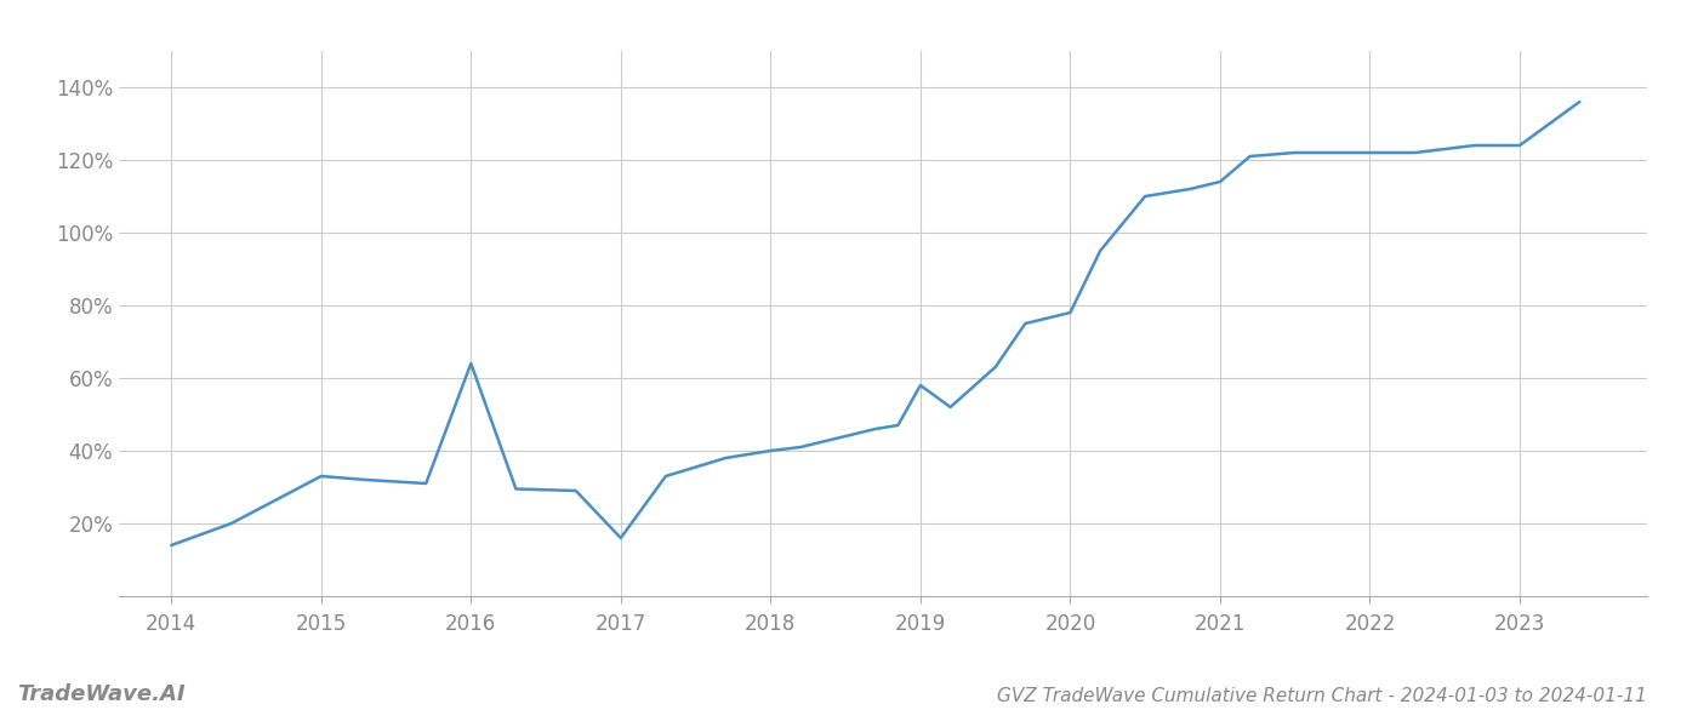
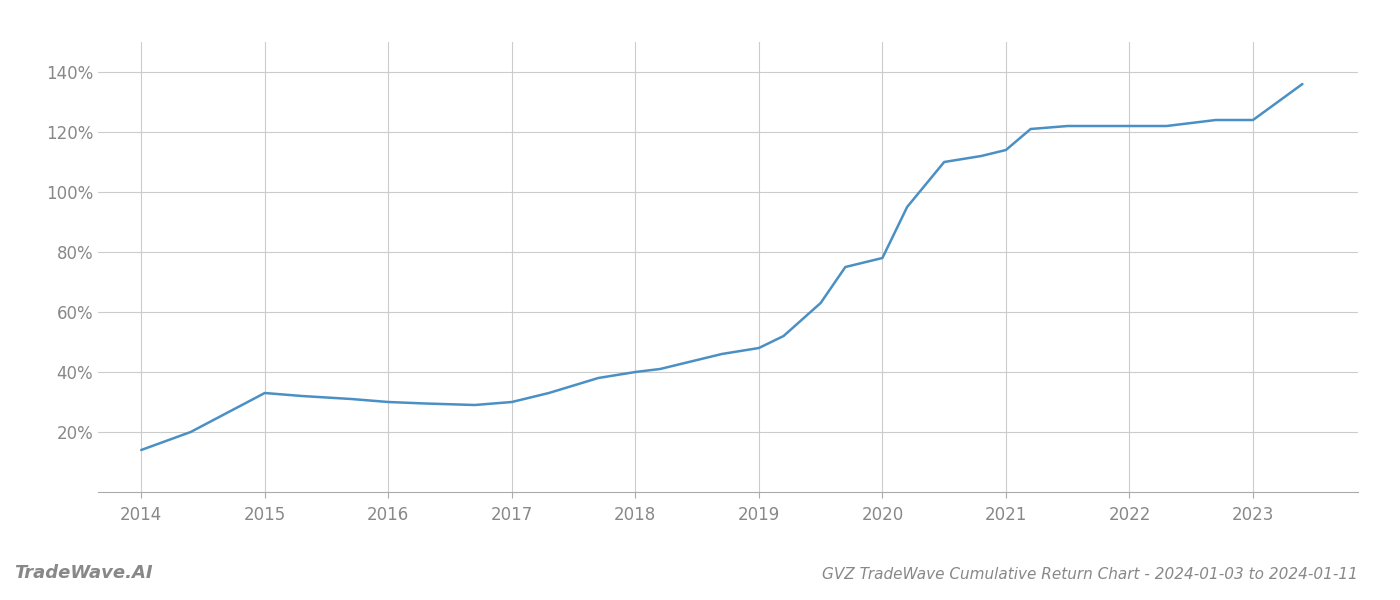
2016: 64.0% -> 30.0%
2017: 16.0% -> 30.0%
2019: 58.0% -> 48.0%
